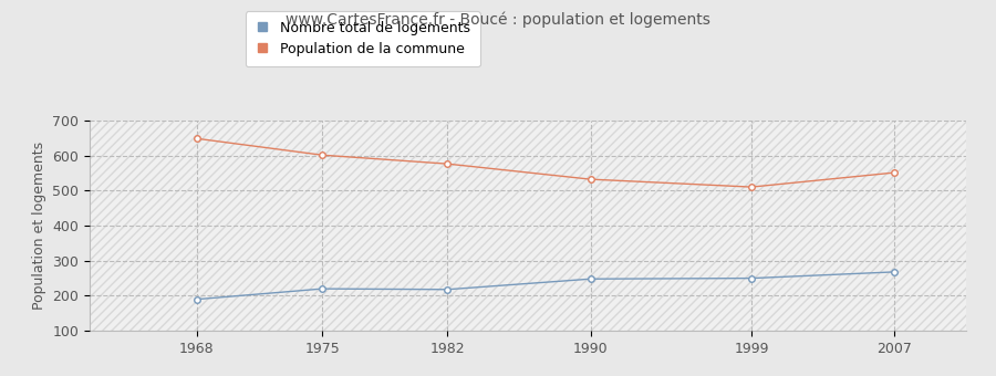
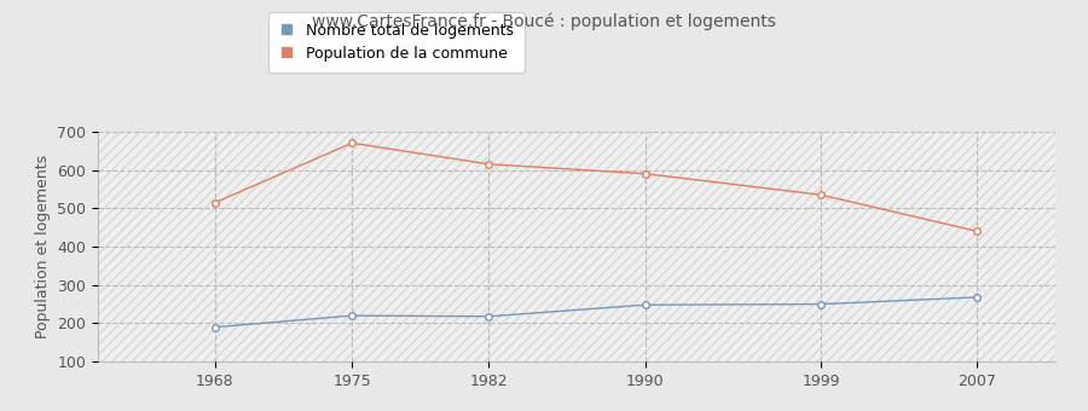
Population de la commune/1968: 648 -> 515
Population de la commune/1975: 601 -> 670
Population de la commune/1982: 576 -> 615
Population de la commune/1990: 532 -> 590
Population de la commune/1999: 510 -> 535
Population de la commune/2007: 551 -> 440
